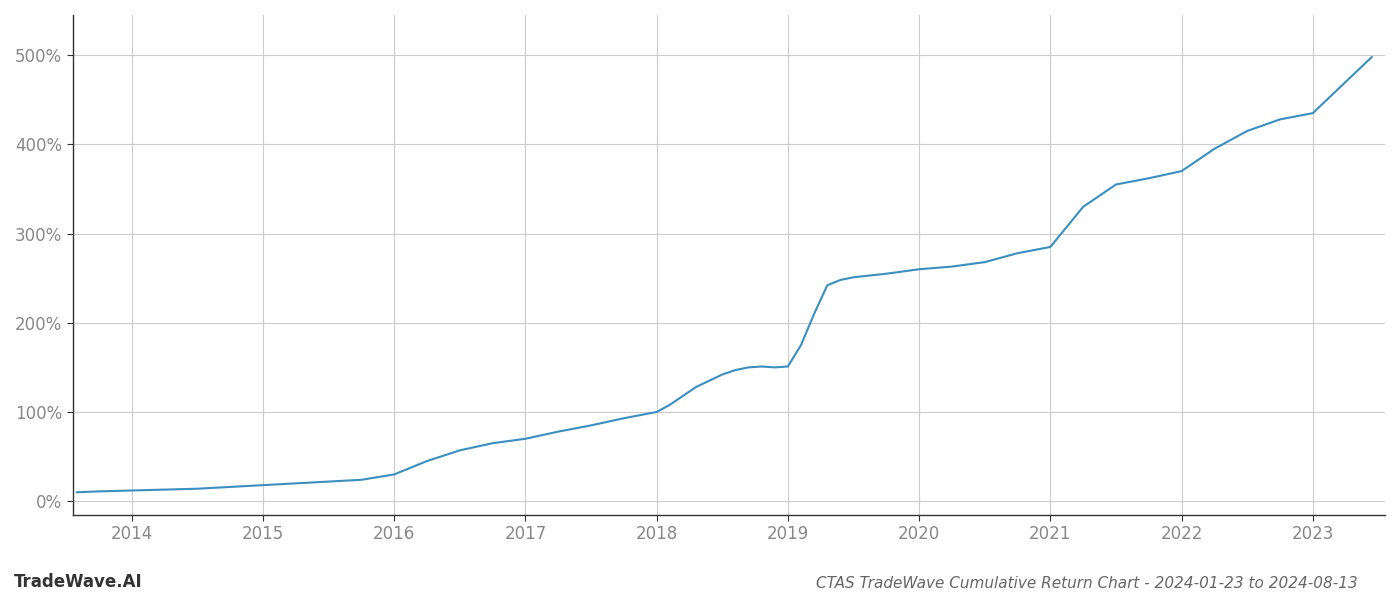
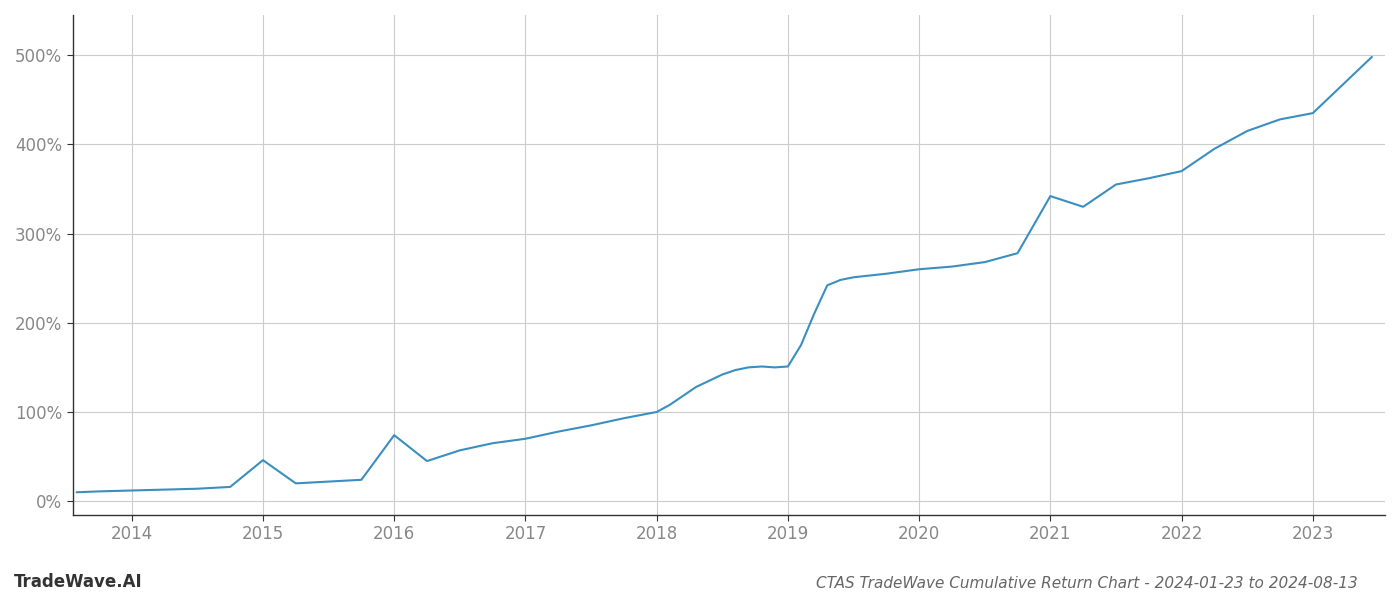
2015: 18% -> 46%
2016: 30% -> 74%
2021: 285% -> 342%
